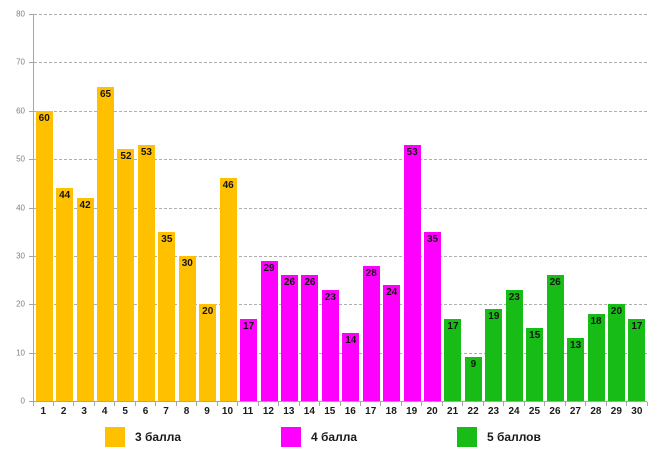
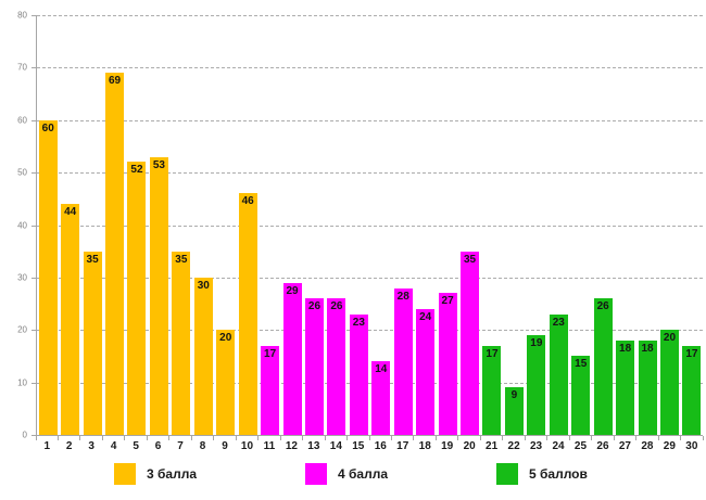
3: 42 -> 35
4: 65 -> 69
19: 53 -> 27
27: 13 -> 18
